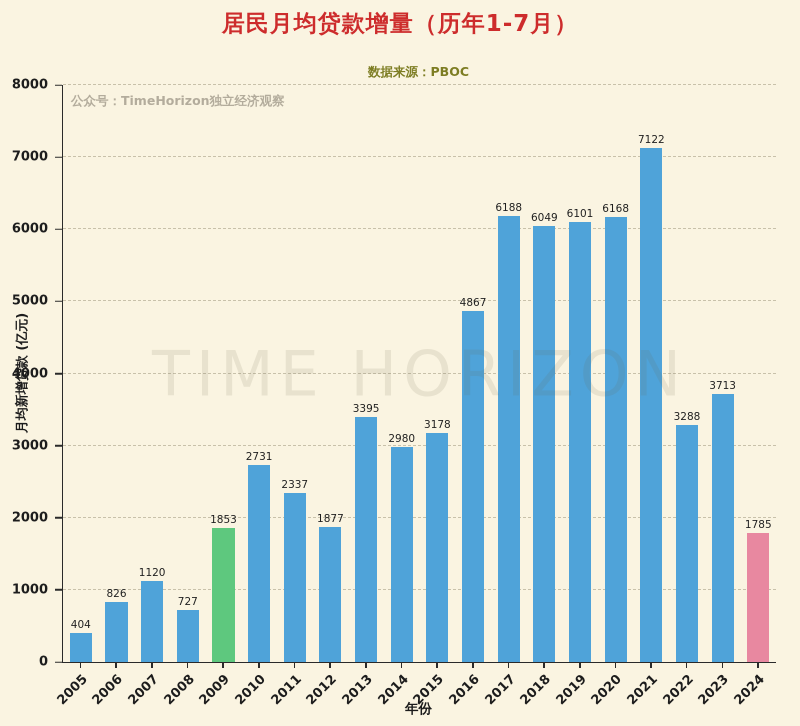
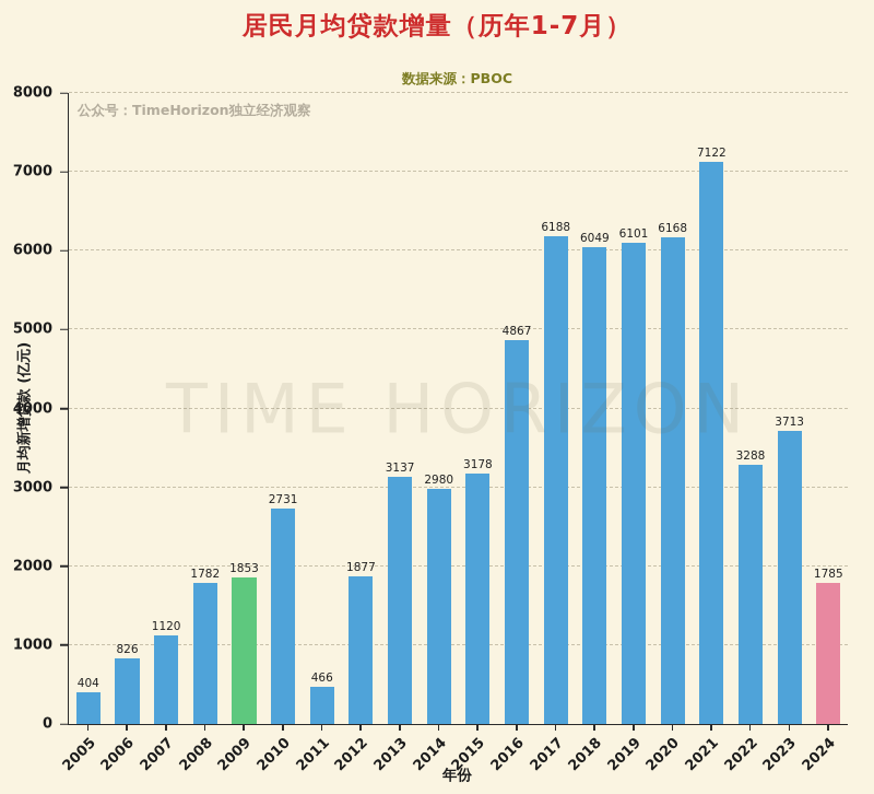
2008: 727 -> 1782
2011: 2337 -> 466
2013: 3395 -> 3137
